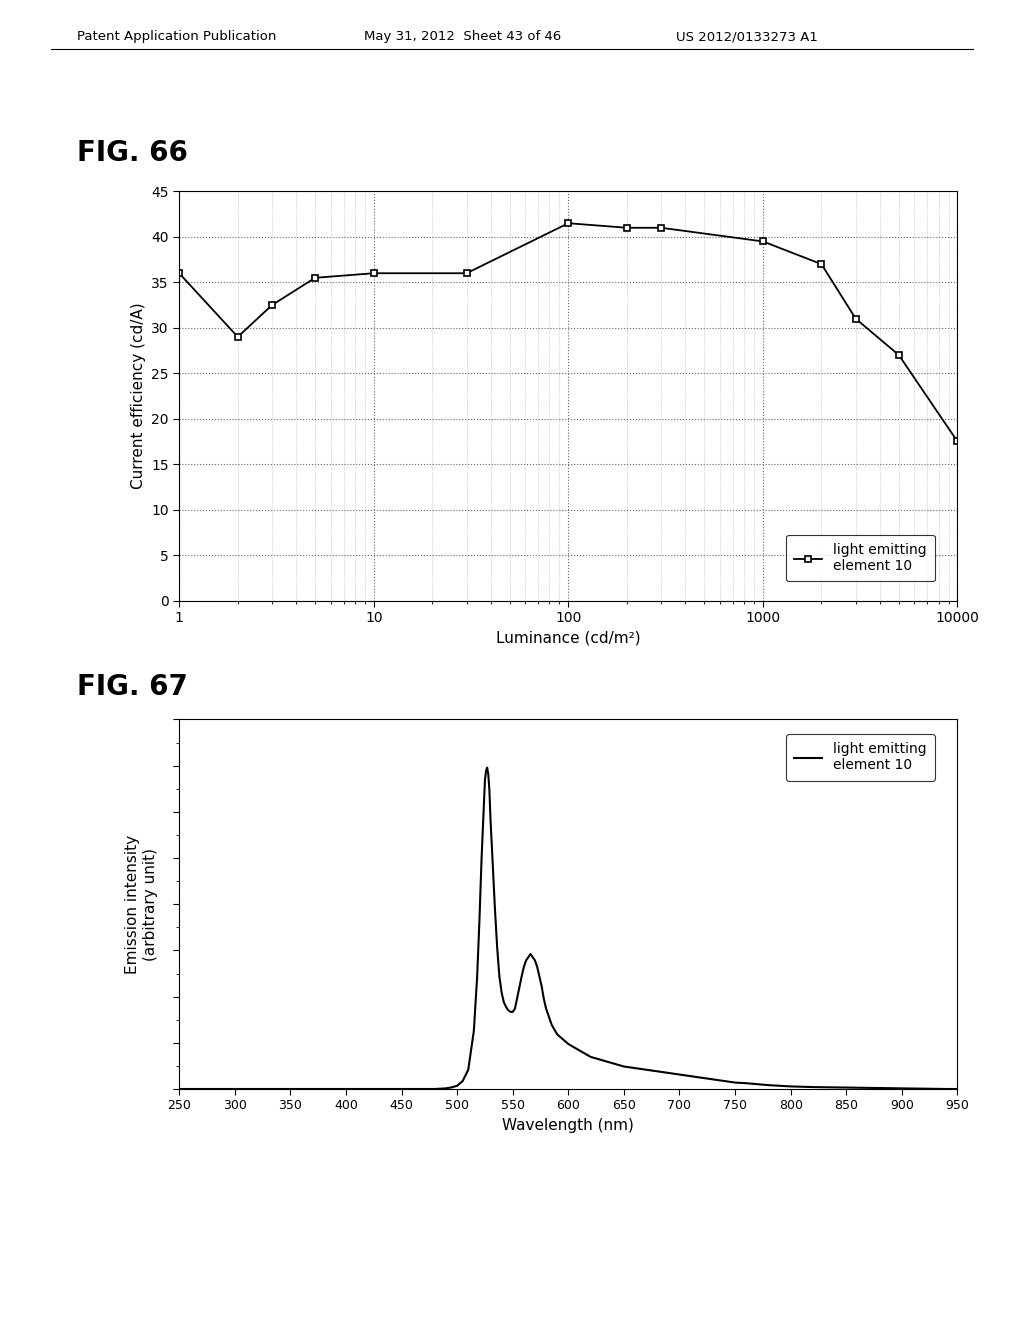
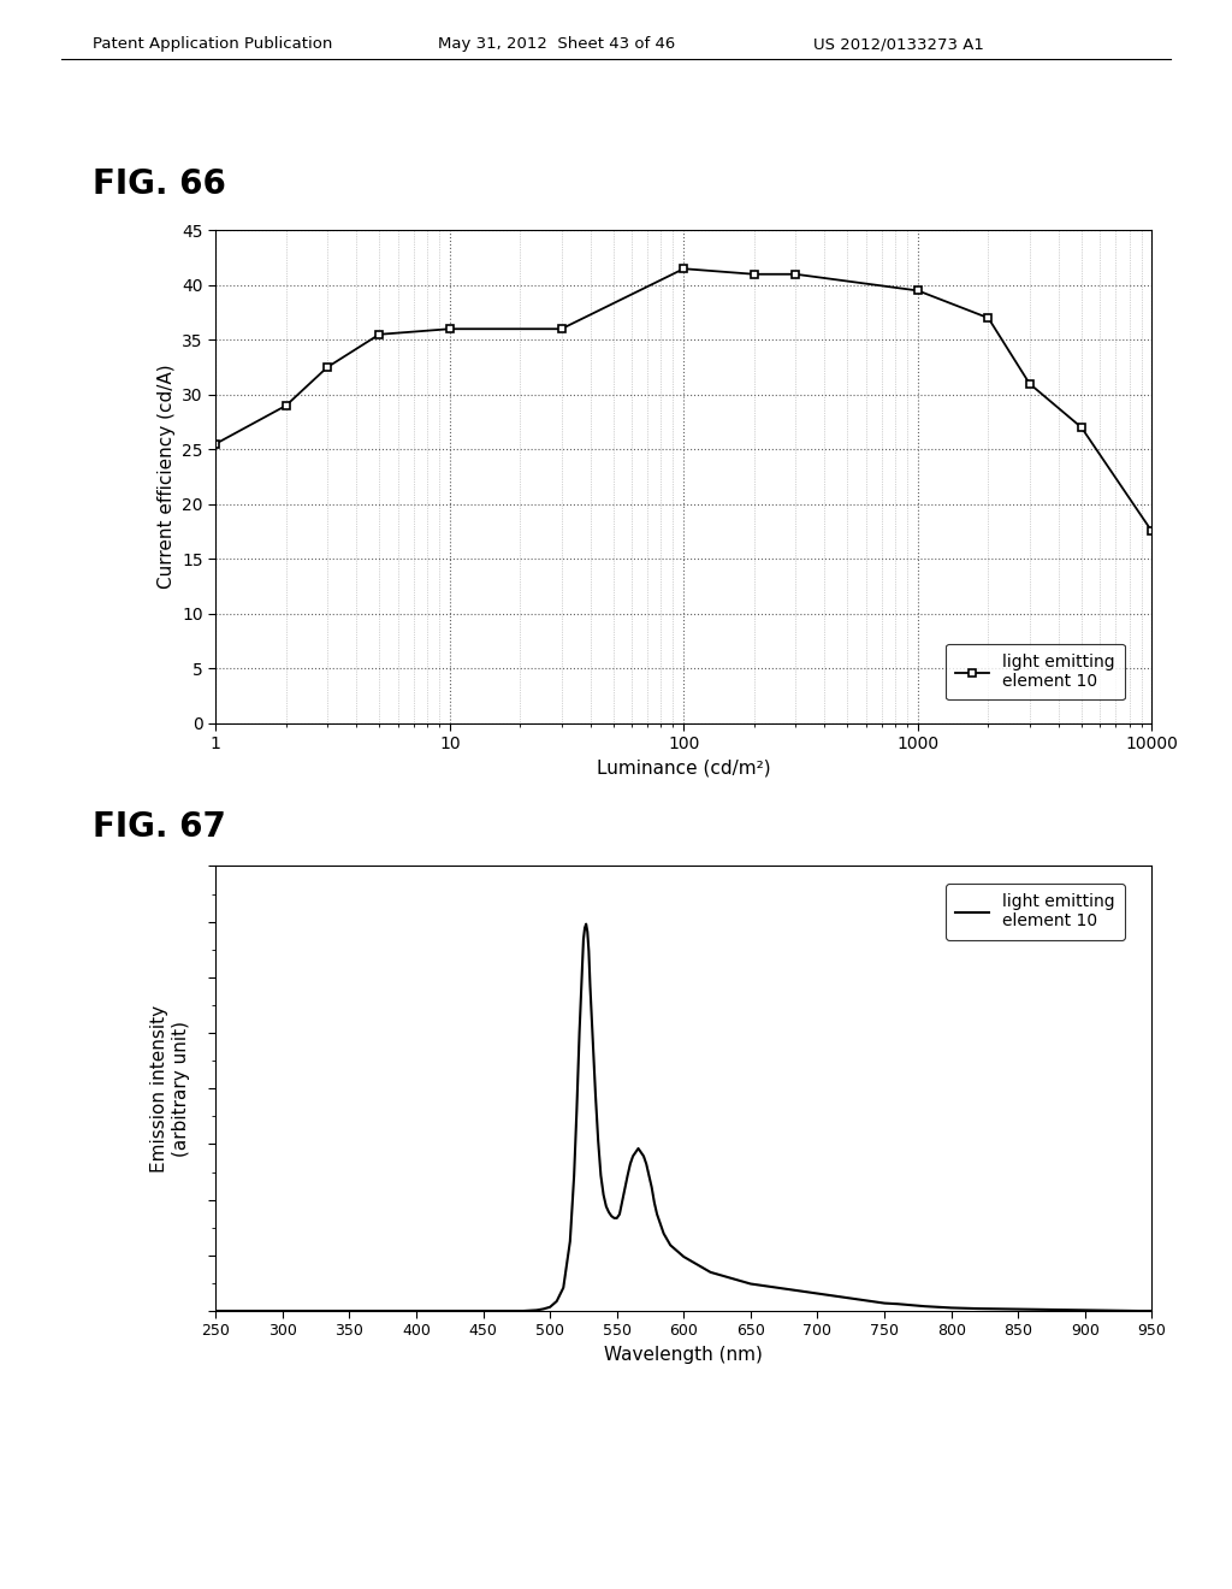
1: 36.0 -> 25.5
